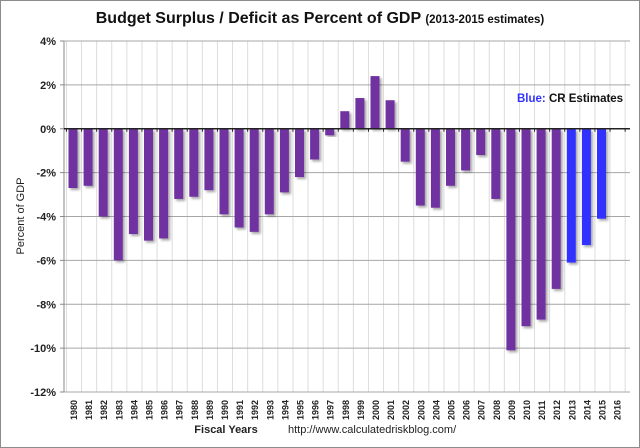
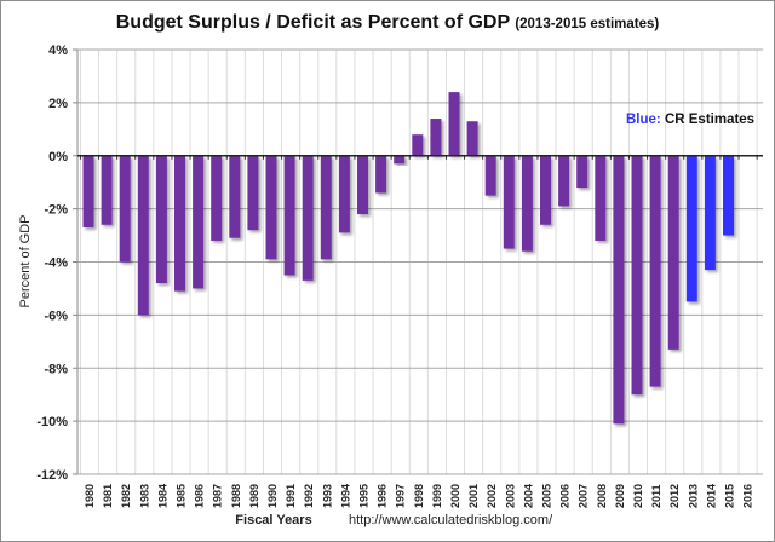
CR Estimates/2013: -6.1% -> -5.5%
CR Estimates/2014: -5.3% -> -4.3%
CR Estimates/2015: -4.1% -> -3.0%
